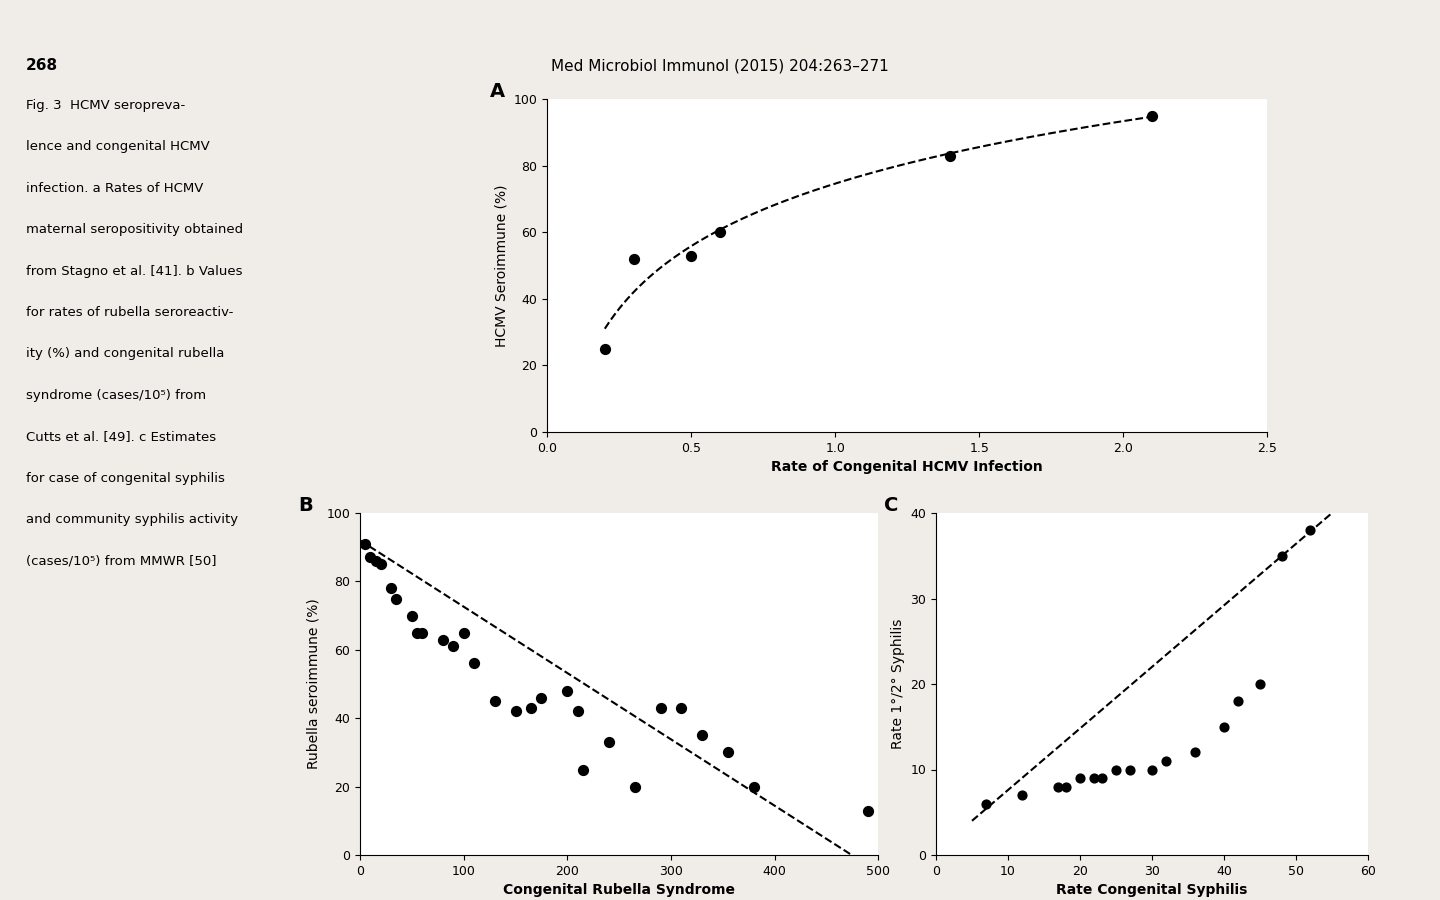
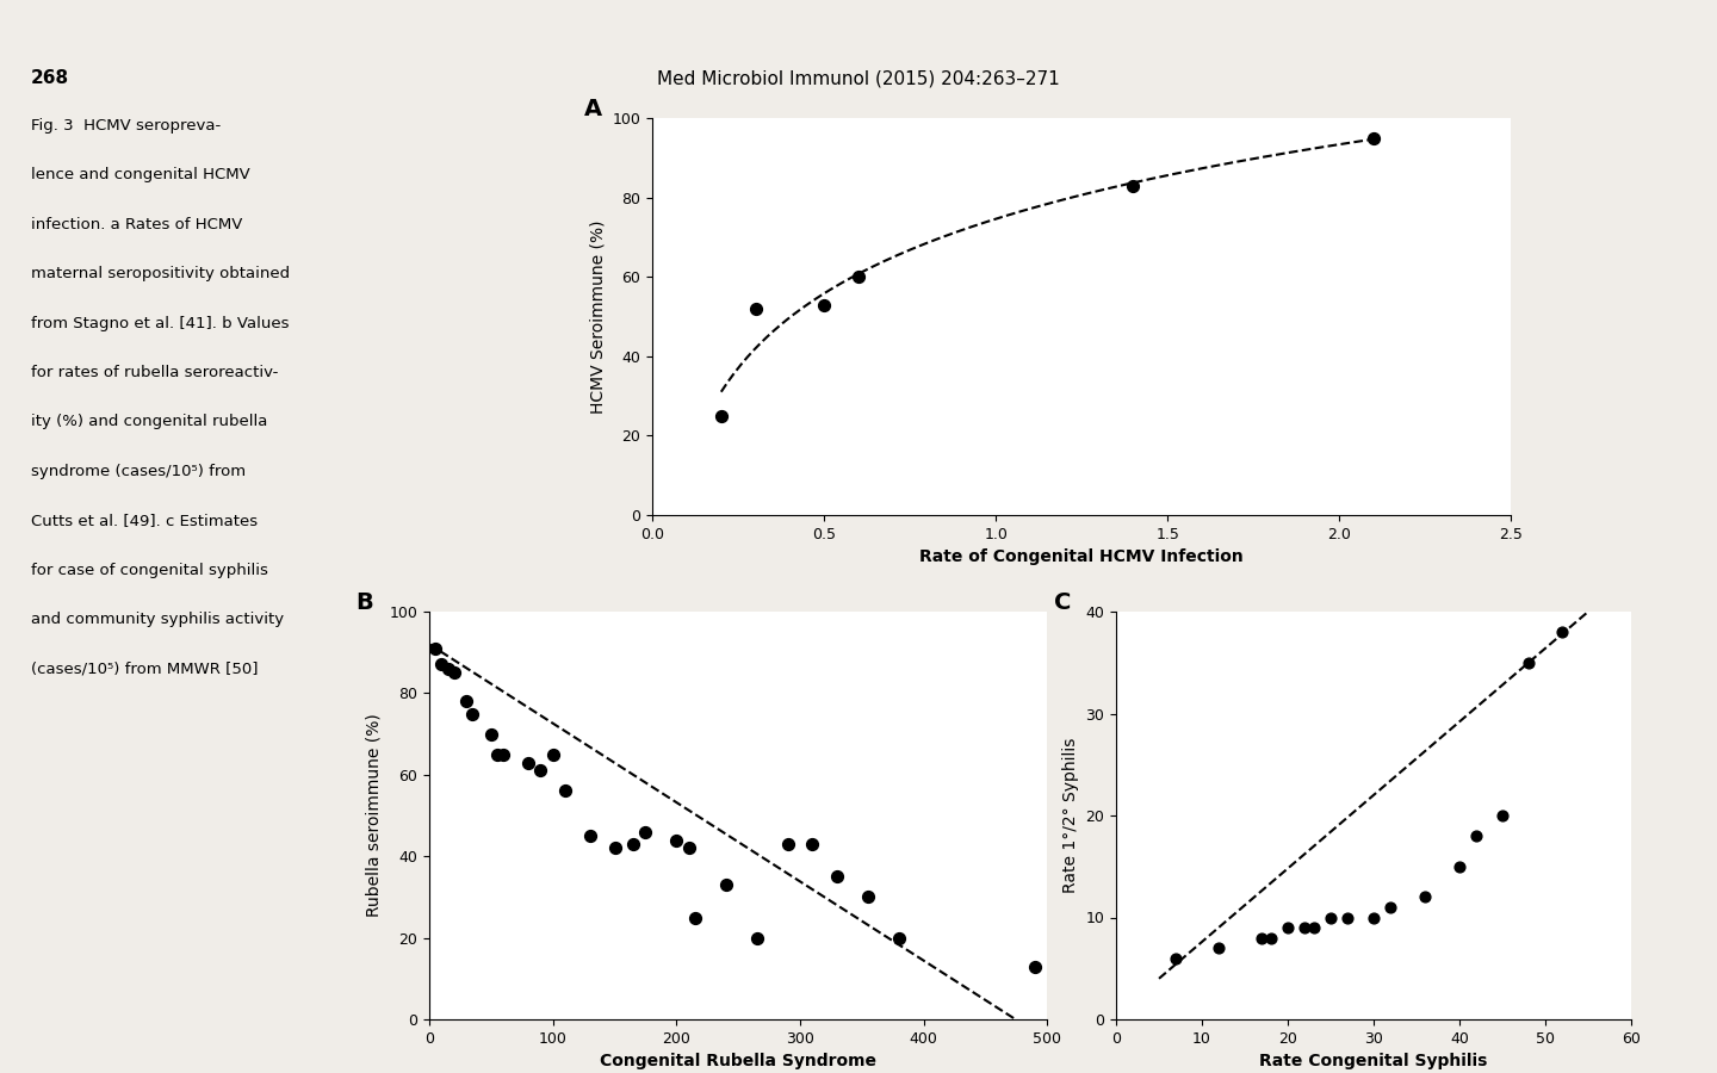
200: 48 -> 44
